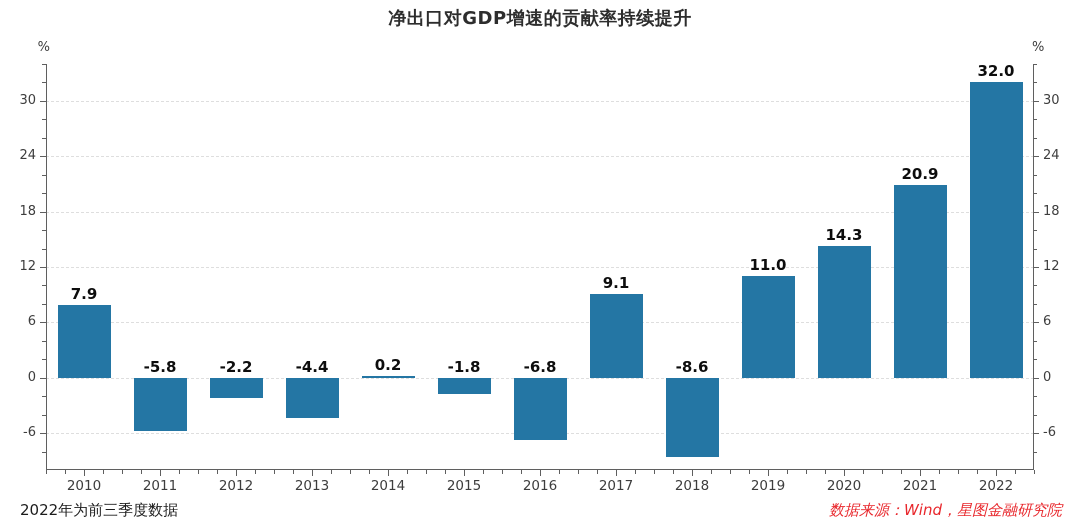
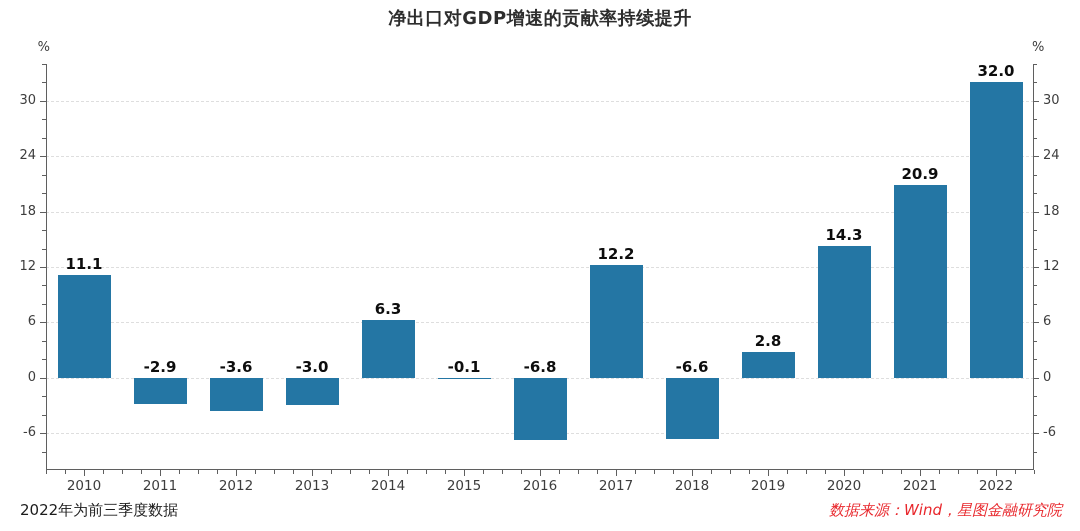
2010: 7.9 -> 11.1
2011: -5.8 -> -2.9
2012: -2.2 -> -3.6
2013: -4.4 -> -3.0
2014: 0.2 -> 6.3
2015: -1.8 -> -0.1
2017: 9.1 -> 12.2
2018: -8.6 -> -6.6
2019: 11.0 -> 2.8
